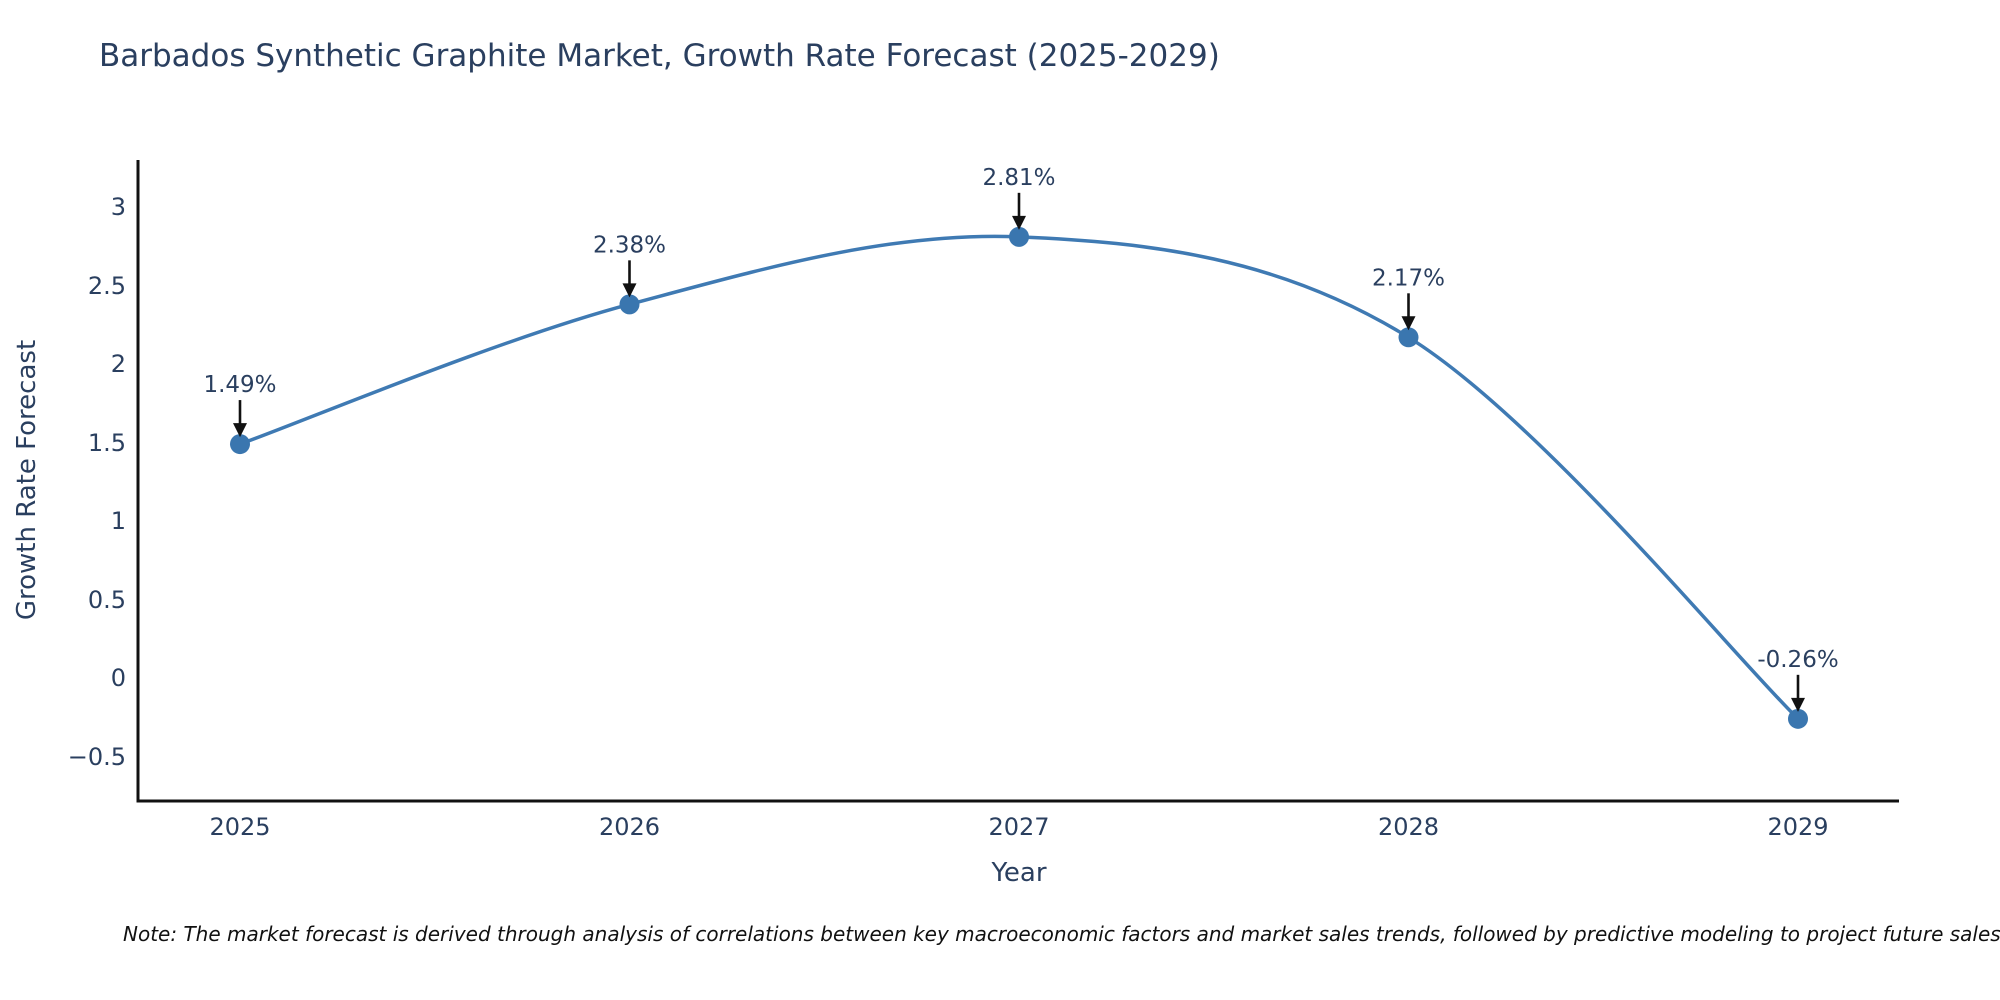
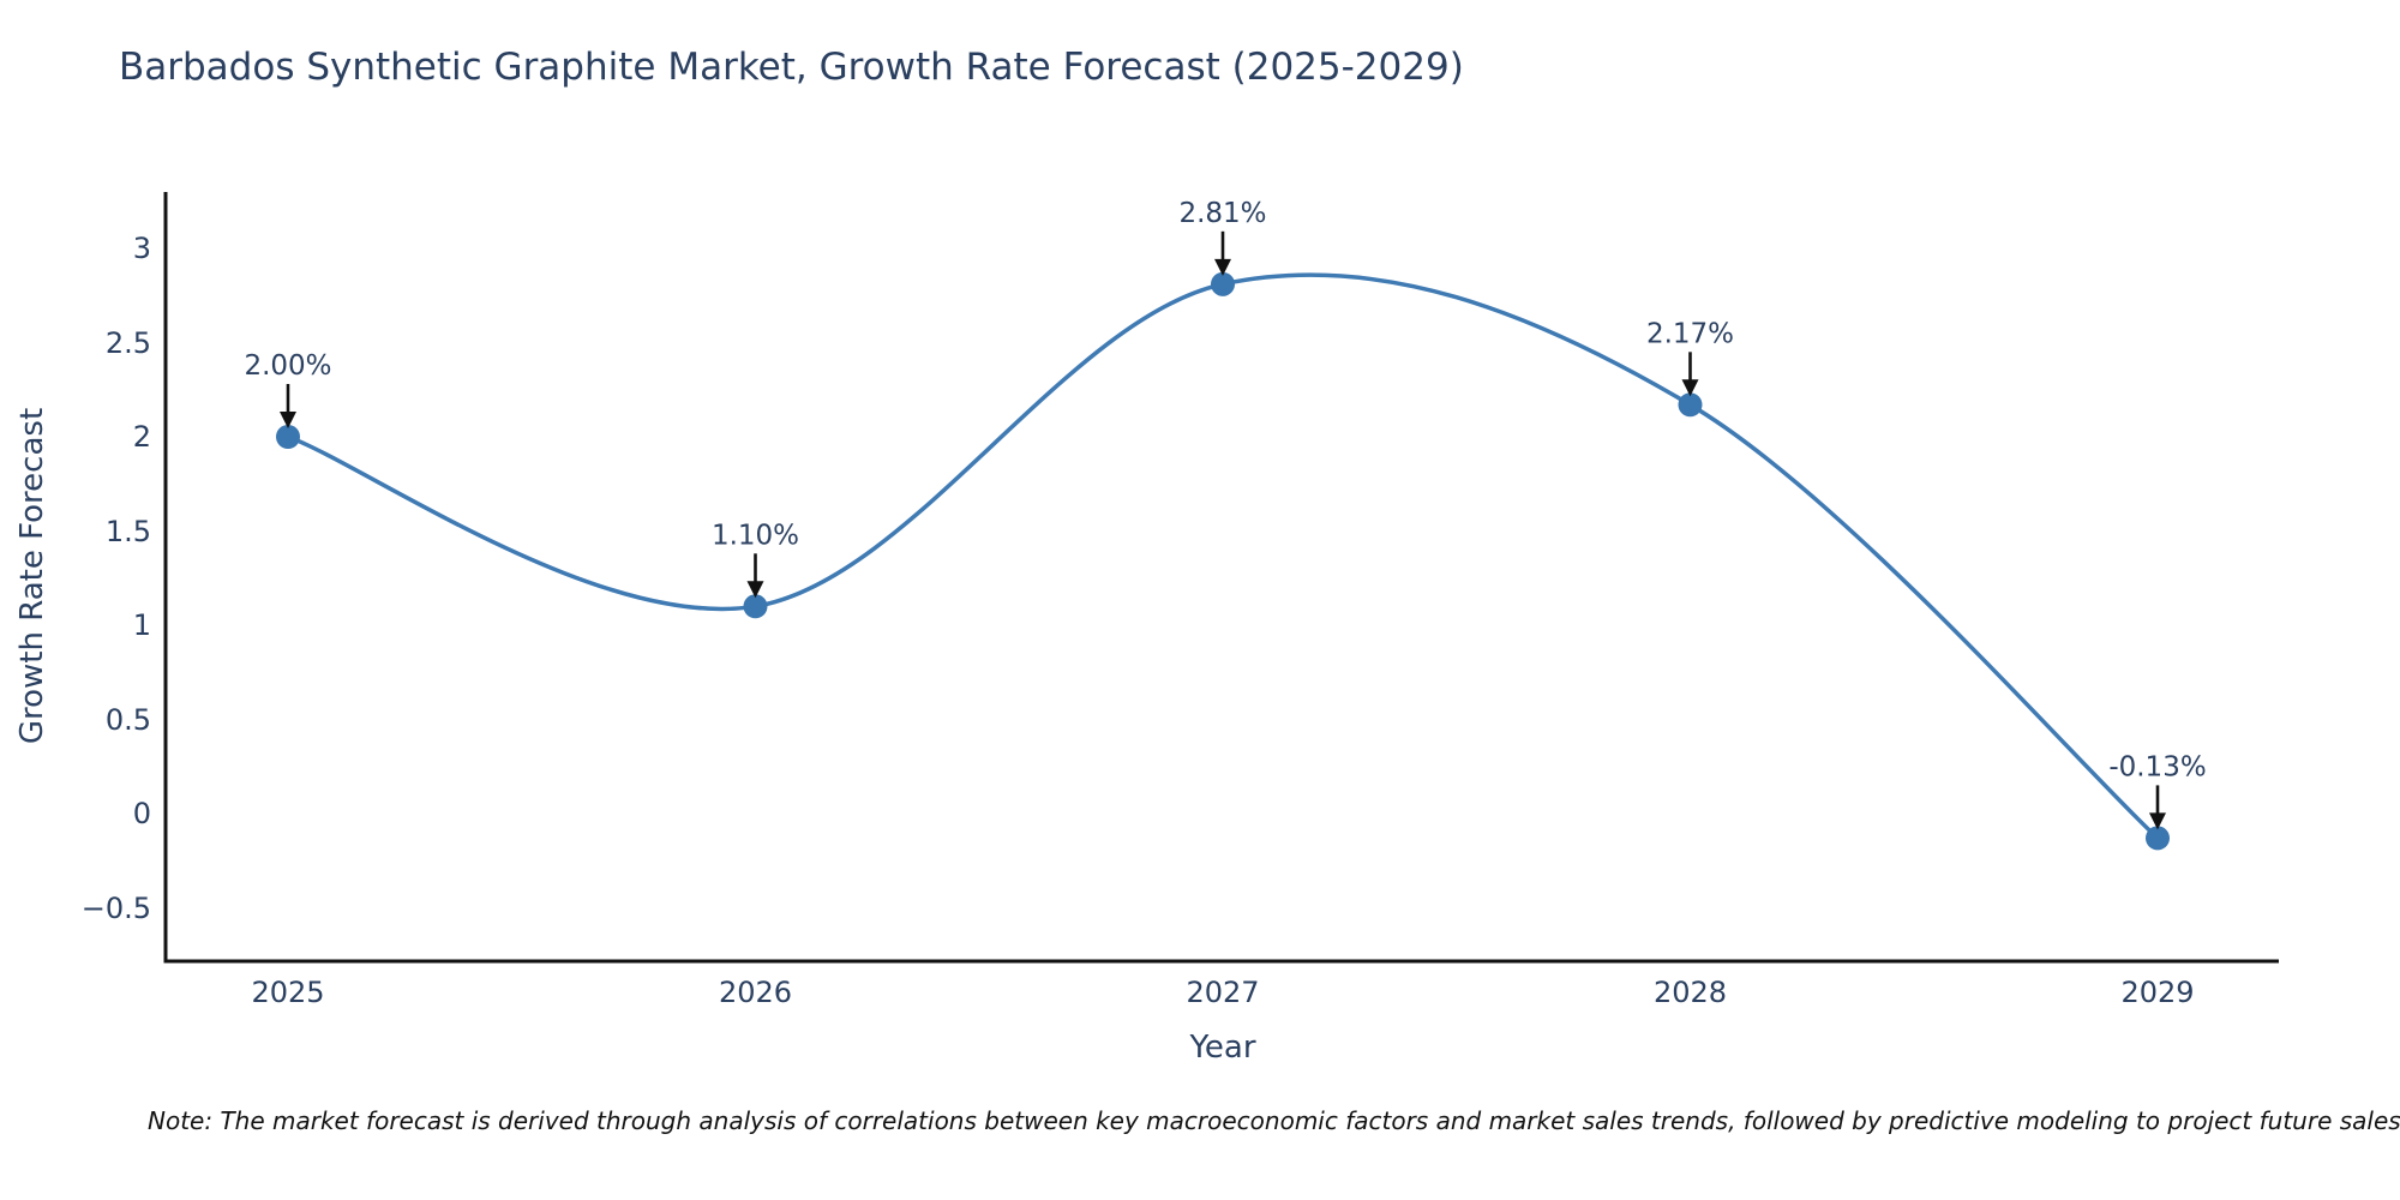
2025: 1.49% -> 2.00%
2026: 2.38% -> 1.10%
2029: -0.26% -> -0.13%
